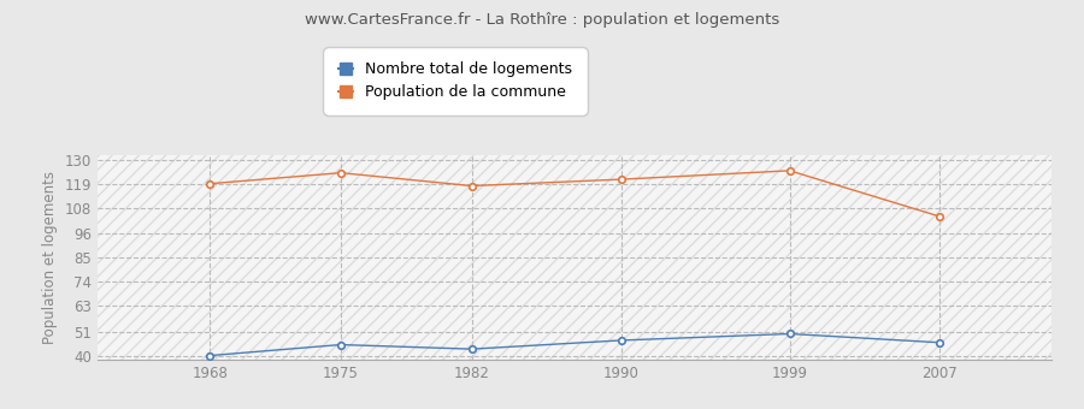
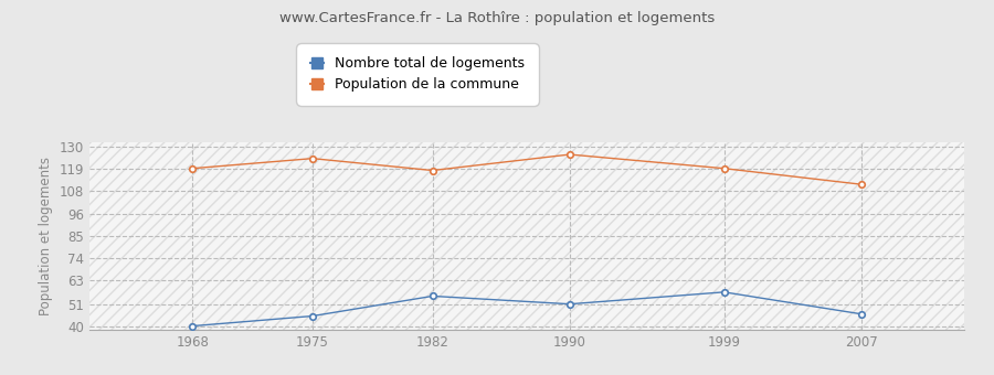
Nombre total de logements/1982: 43 -> 55
Nombre total de logements/1990: 47 -> 51
Population de la commune/1990: 121 -> 126
Nombre total de logements/1999: 50 -> 57
Population de la commune/1999: 125 -> 119
Population de la commune/2007: 104 -> 111
